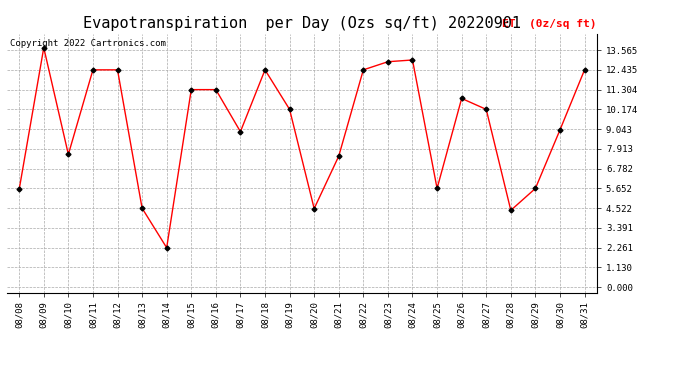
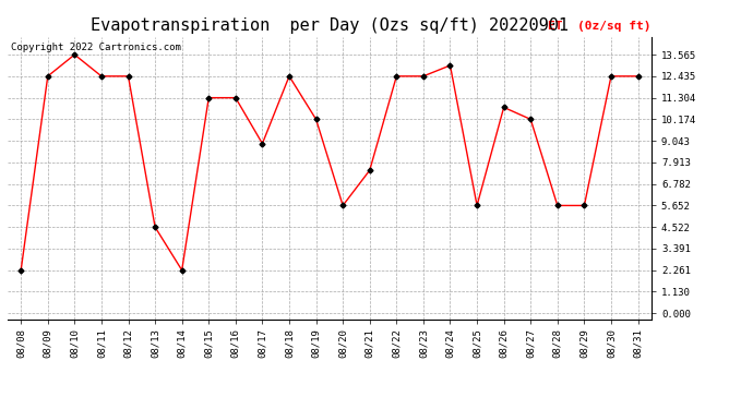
08/08: 5.6 -> 2.3
08/09: 13.7 -> 12.4
08/10: 7.6 -> 13.6
08/20: 4.5 -> 5.7
08/23: 12.9 -> 12.4
08/28: 4.4 -> 5.7
08/30: 9.0 -> 12.4
